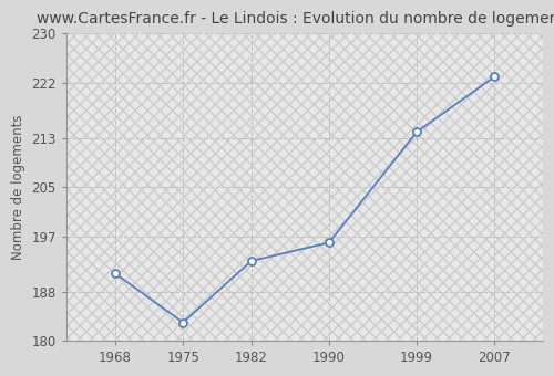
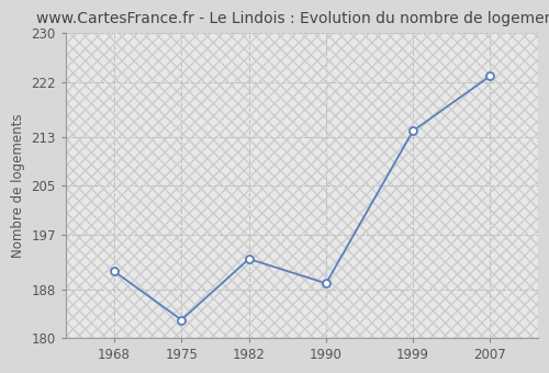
1990: 196 -> 189
